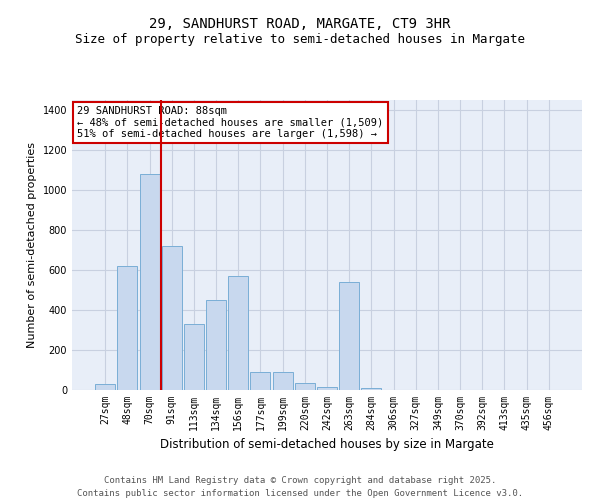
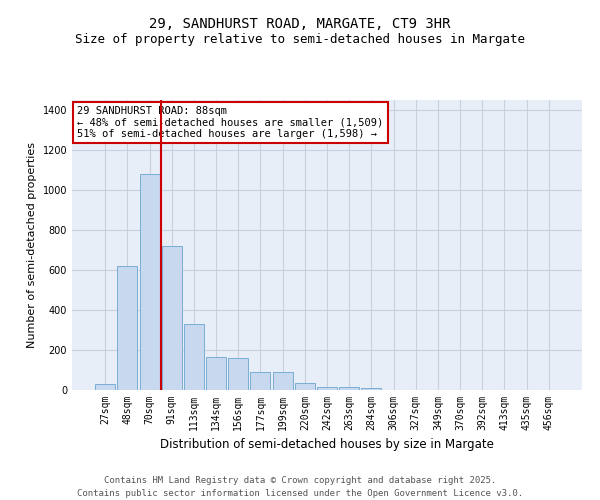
134sqm: 450 -> 160
156sqm: 570 -> 160
263sqm: 540 -> 20
